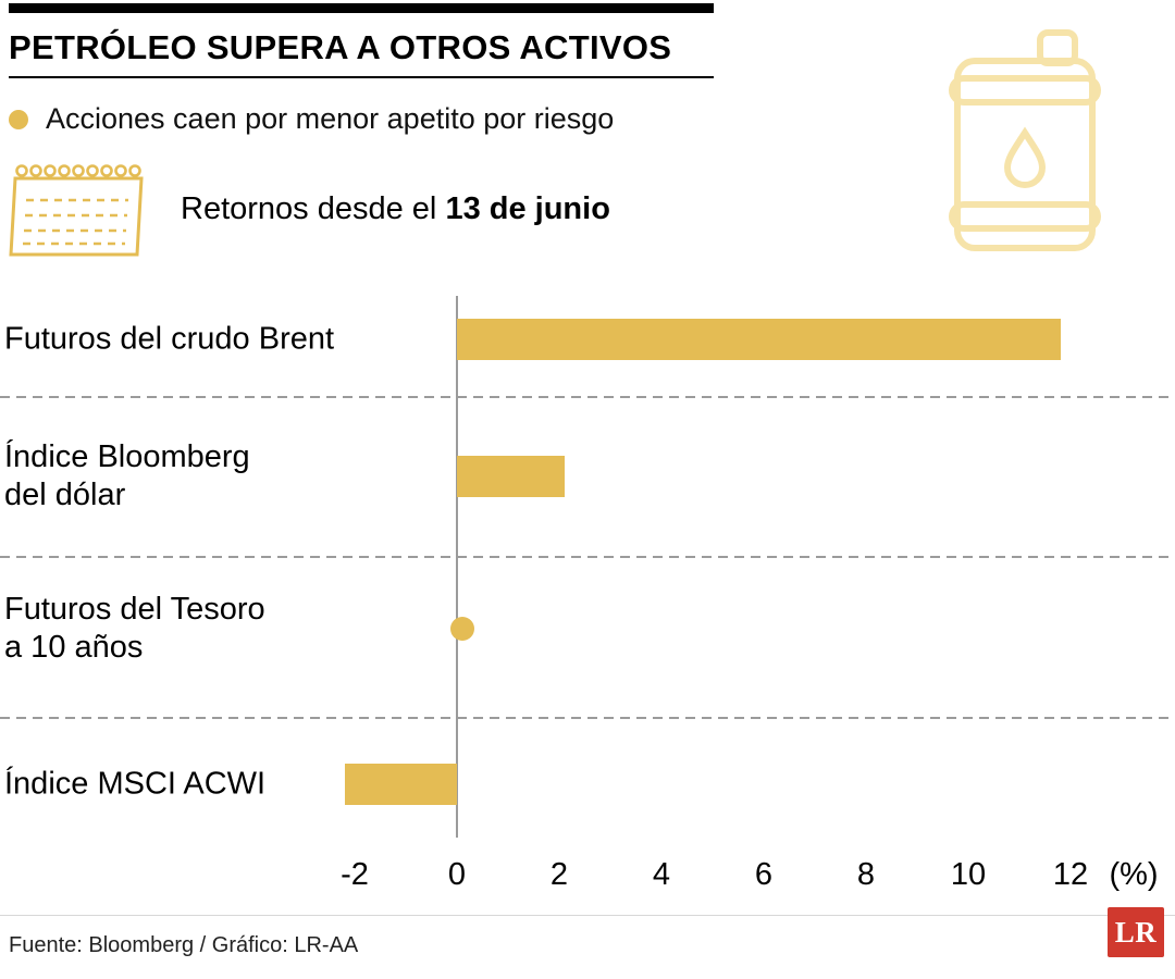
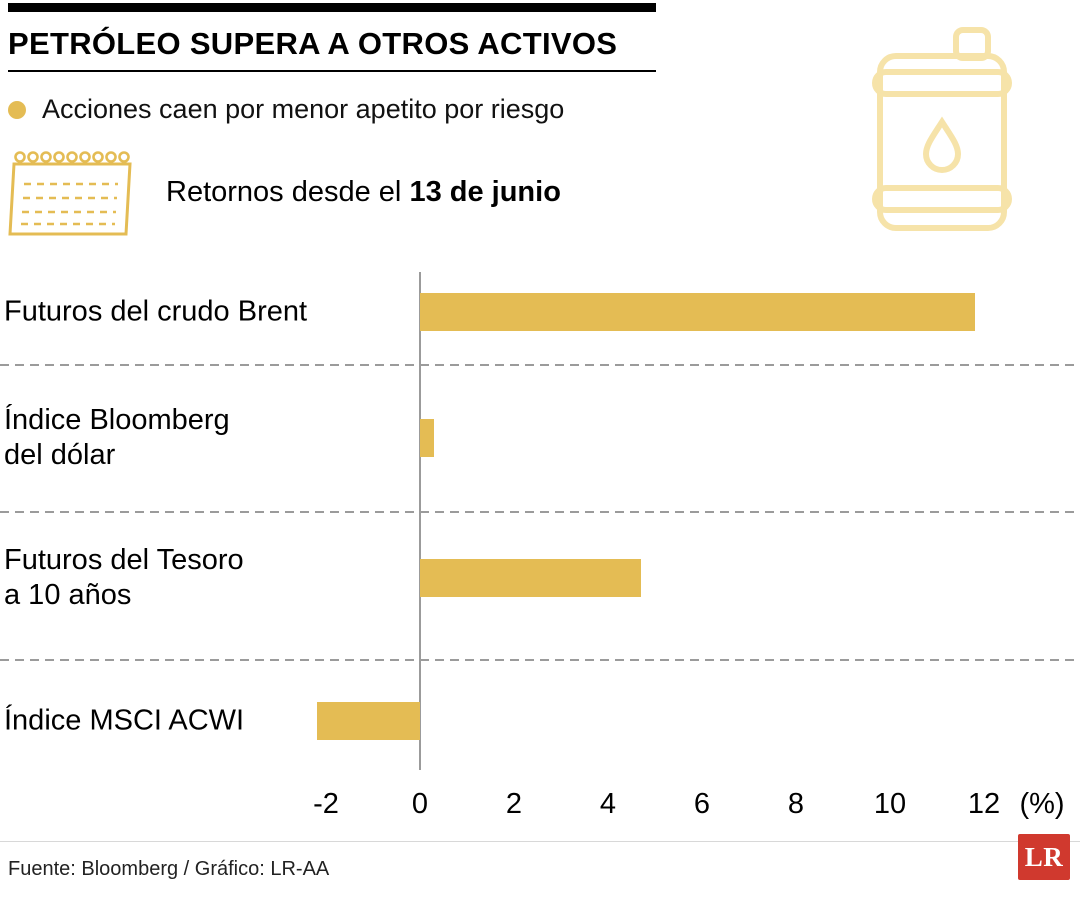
Índice Bloomberg del dólar: 2.1 -> 0.3
Futuros del Tesoro a 10 años: 0.1 -> 4.7
